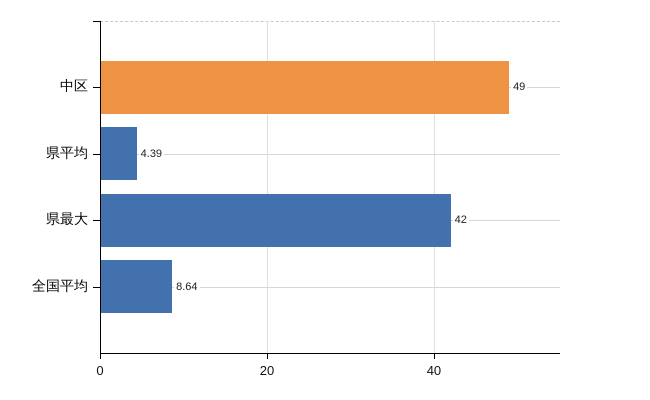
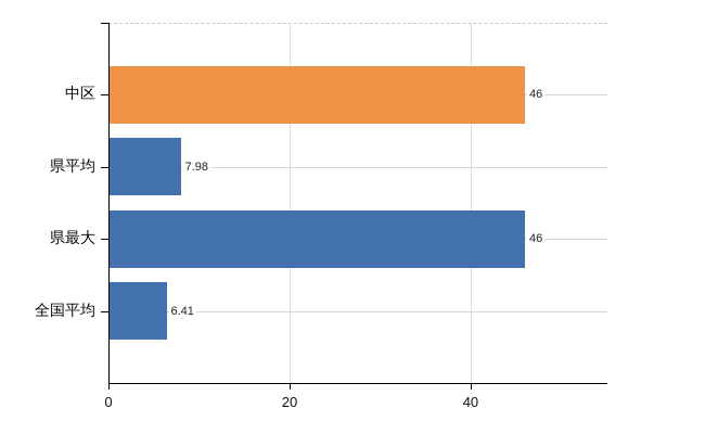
中区: 49 -> 46
県平均: 4.39 -> 7.98
県最大: 42 -> 46
全国平均: 8.64 -> 6.41
